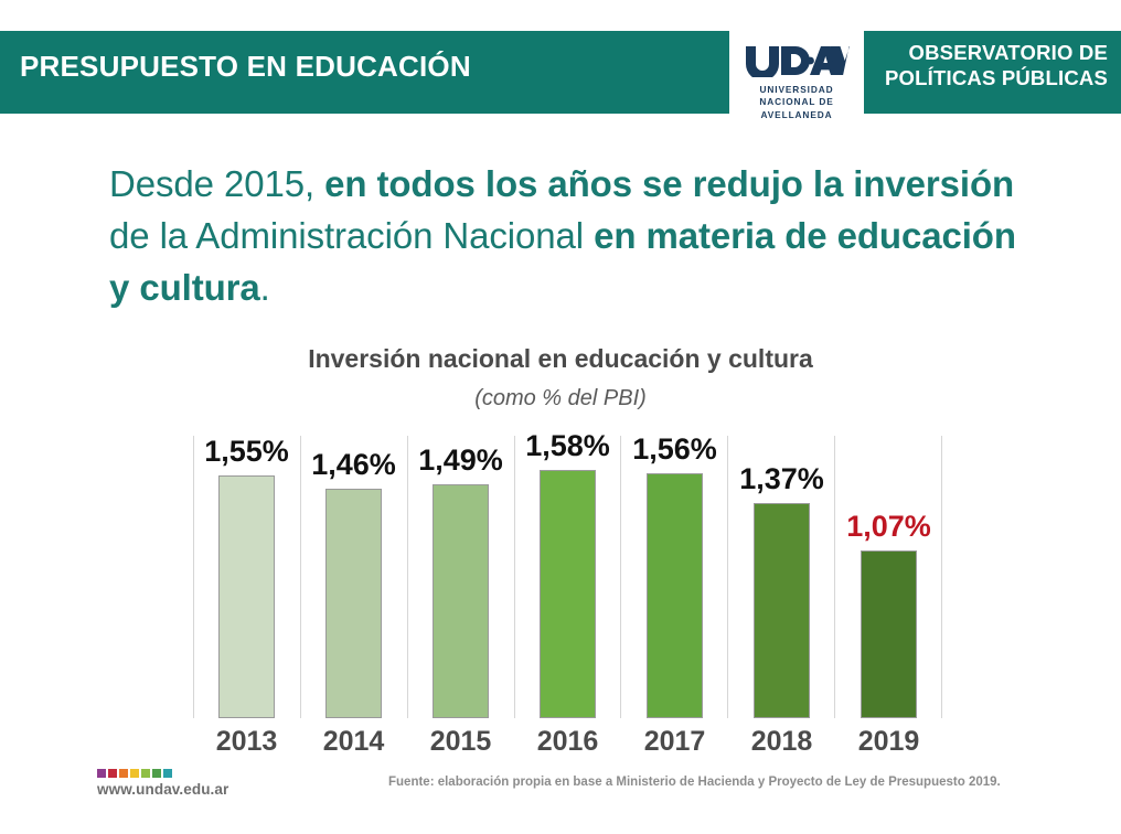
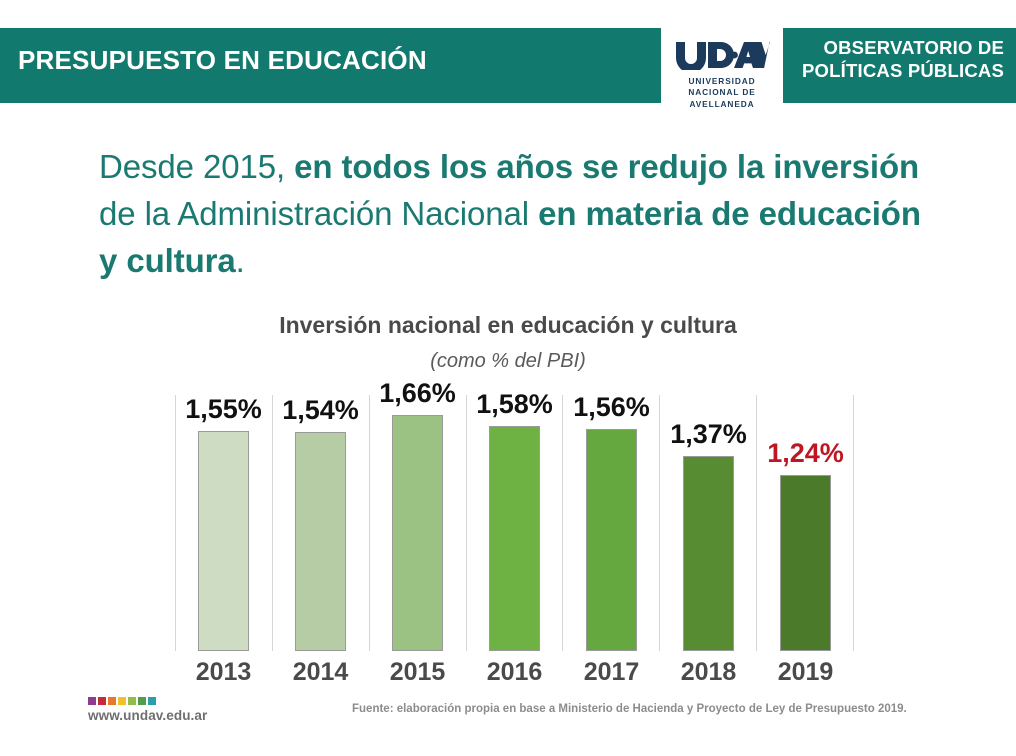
2014: 1,46% -> 1,54%
2015: 1,49% -> 1,66%
2019: 1,07% -> 1,24%
